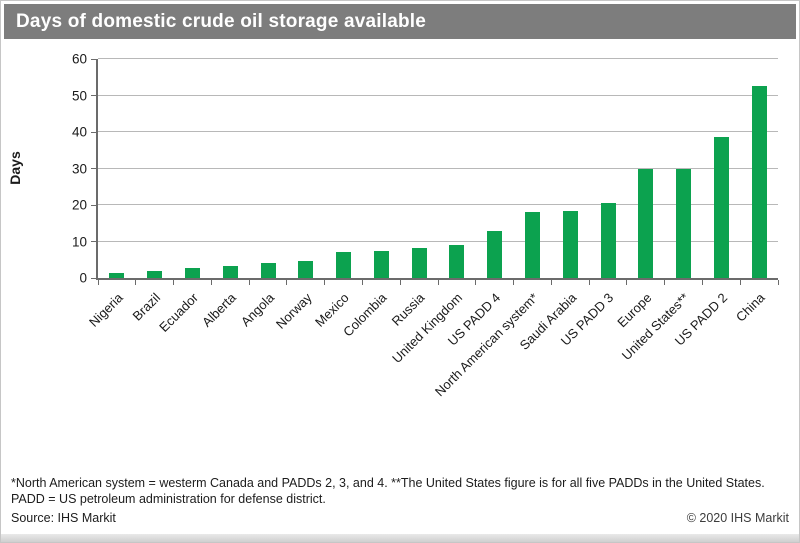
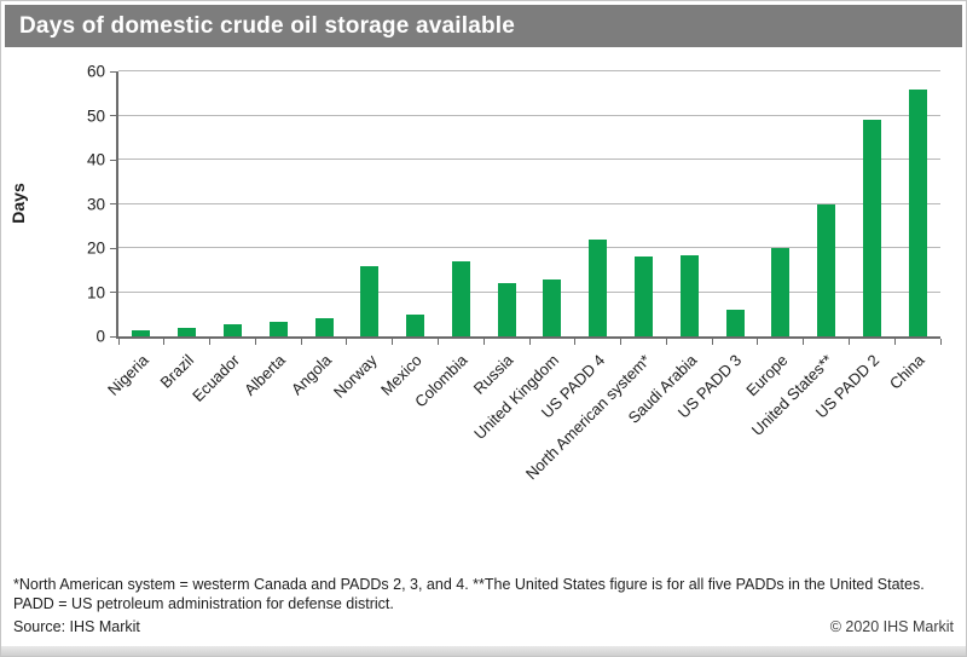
Norway: 5 -> 16
Mexico: 7 -> 5
Colombia: 8 -> 17
Russia: 8 -> 12
United Kingdom: 9 -> 13
US PADD 4: 13 -> 22
US PADD 3: 20 -> 6
Europe: 30 -> 20
US PADD 2: 38 -> 49
China: 52 -> 56
